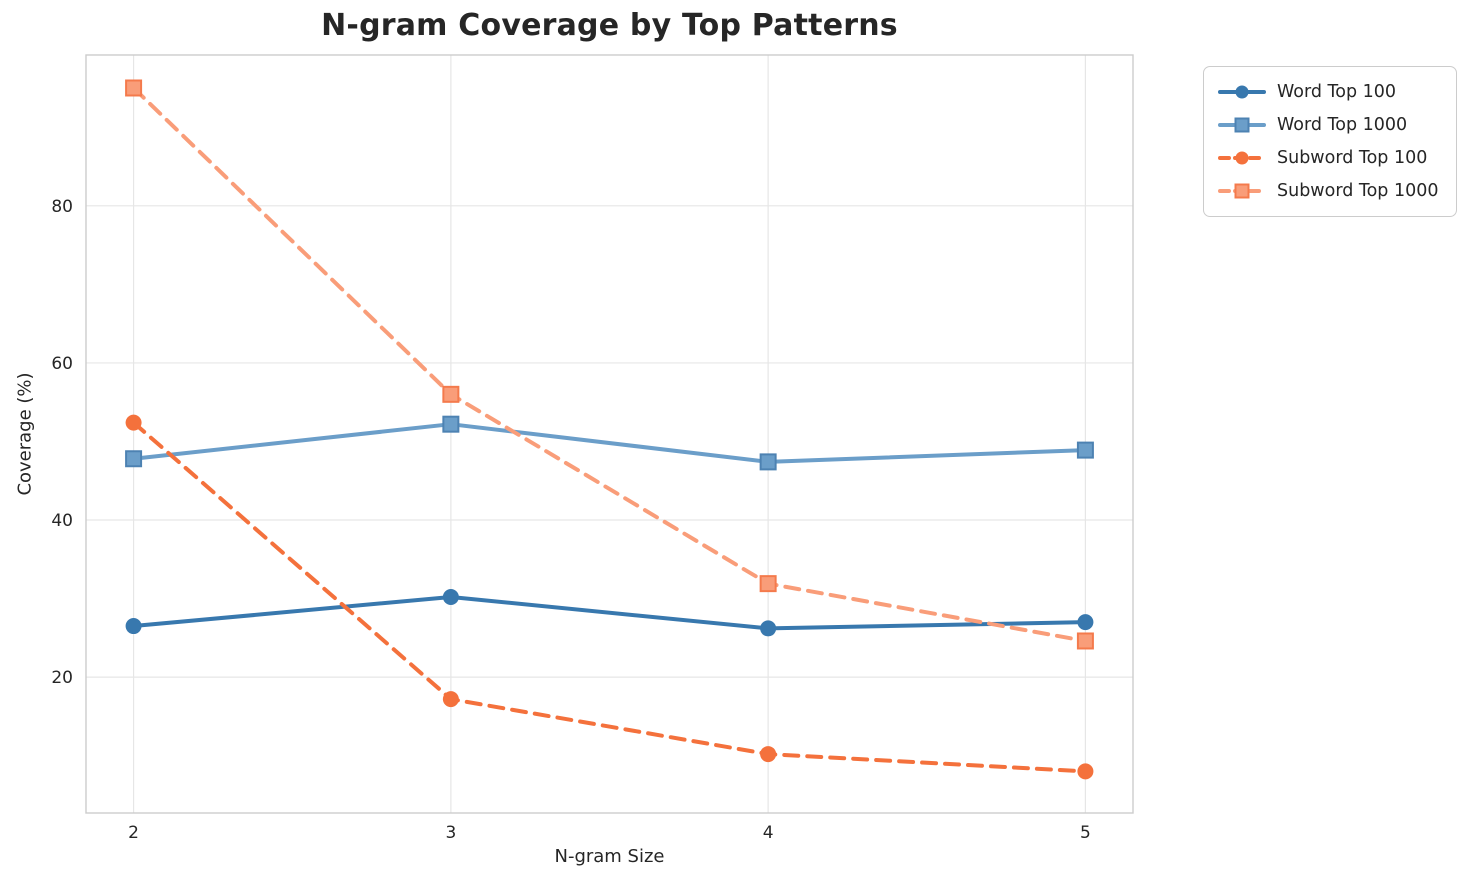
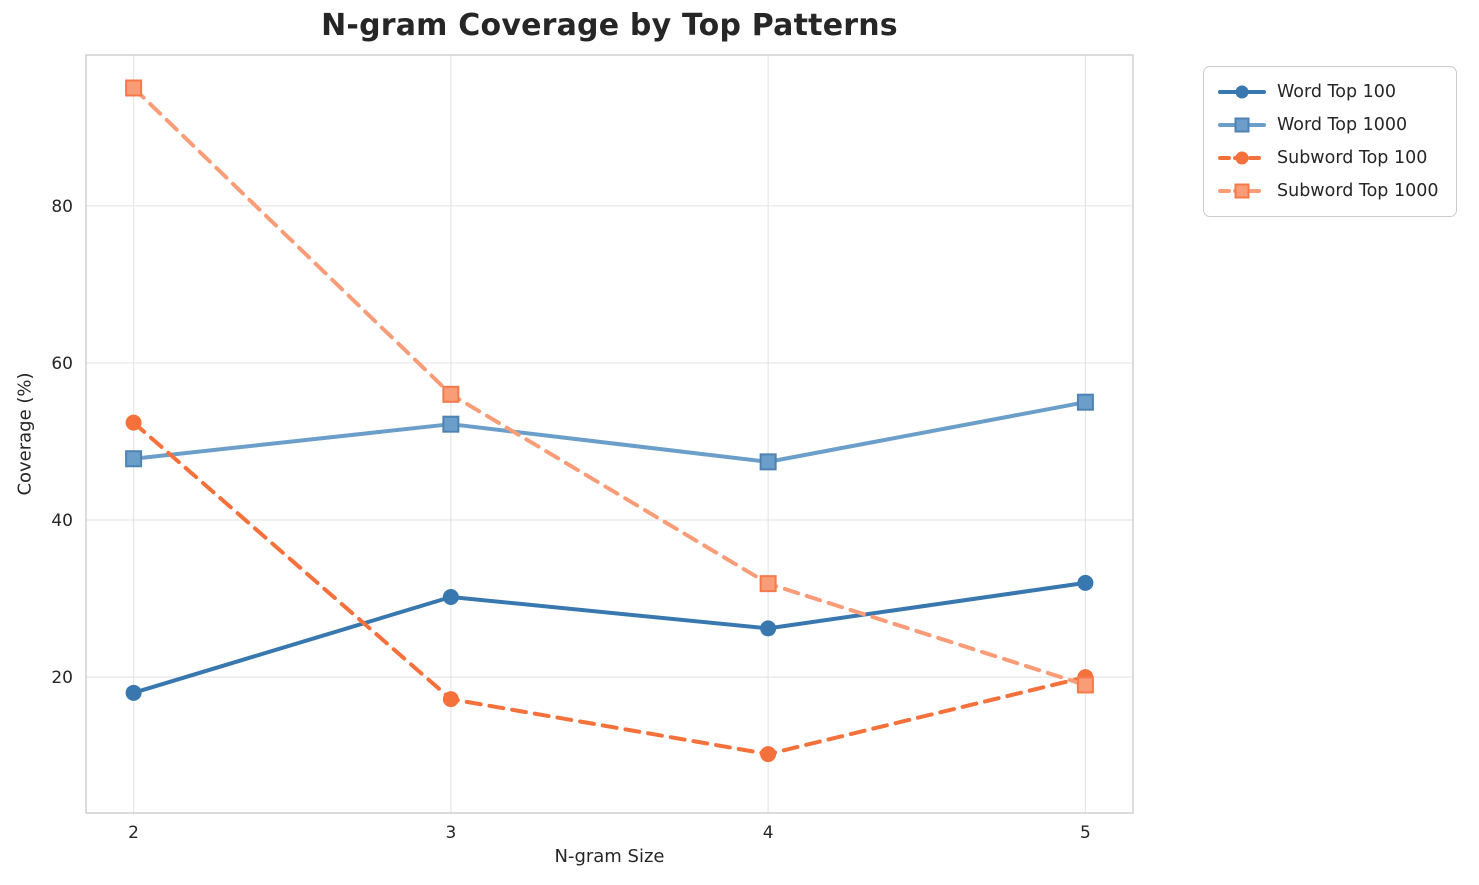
Word Top 100/2: 26 -> 18
Word Top 100/5: 27 -> 32
Word Top 1000/5: 49 -> 55
Subword Top 100/5: 8 -> 20
Subword Top 1000/5: 25 -> 19
